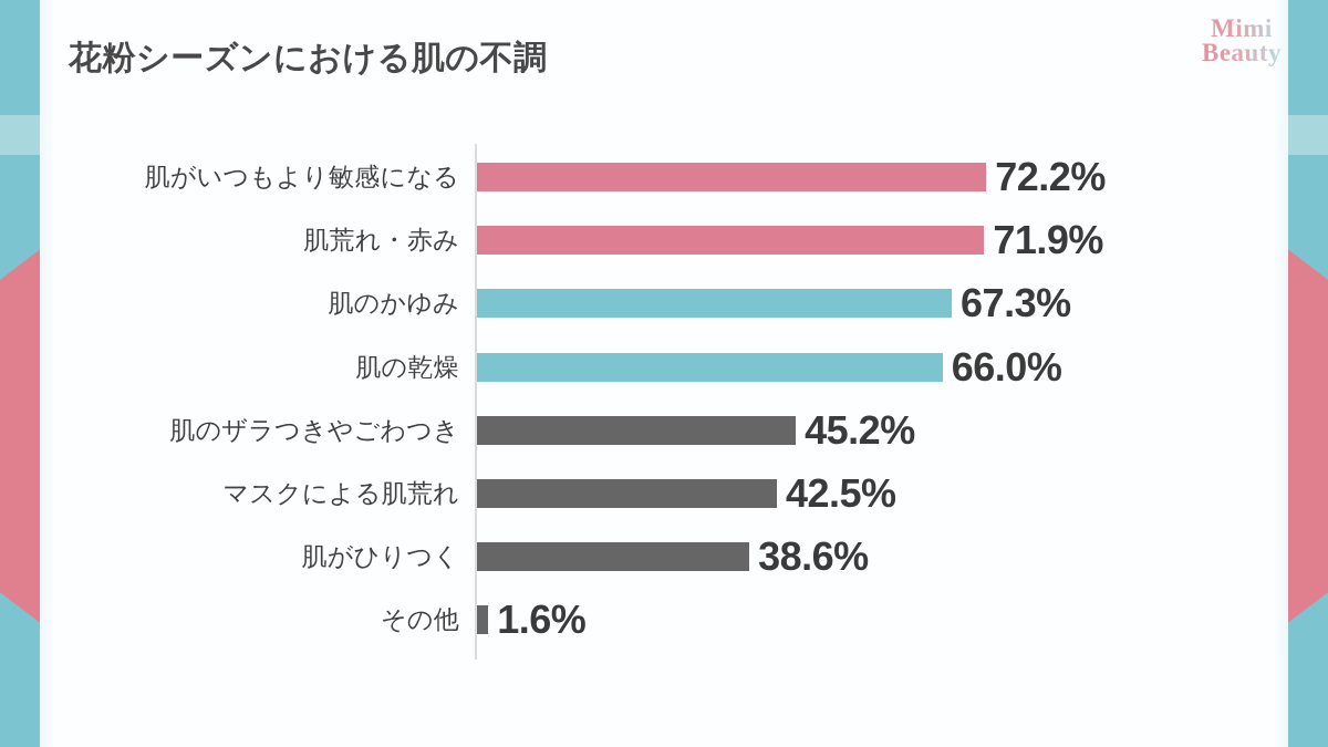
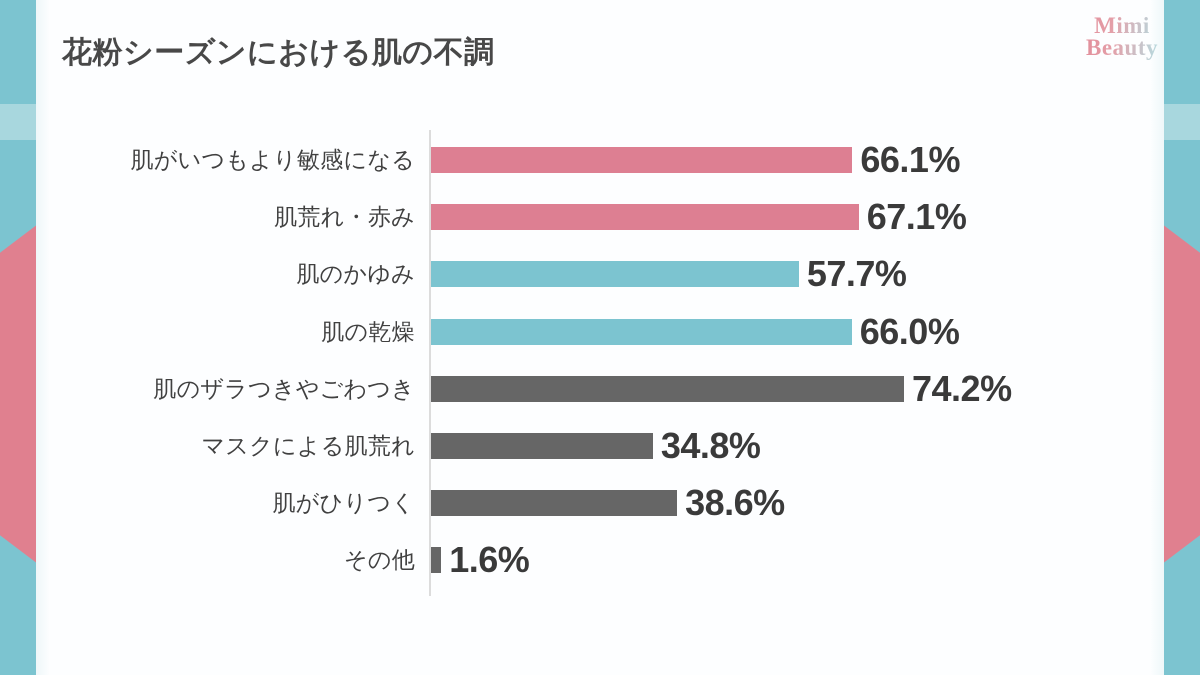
肌がいつもより敏感になる: 72.2% -> 66.1%
肌荒れ・赤み: 71.9% -> 67.1%
肌のかゆみ: 67.3% -> 57.7%
肌のザラつきやごわつき: 45.2% -> 74.2%
マスクによる肌荒れ: 42.5% -> 34.8%
